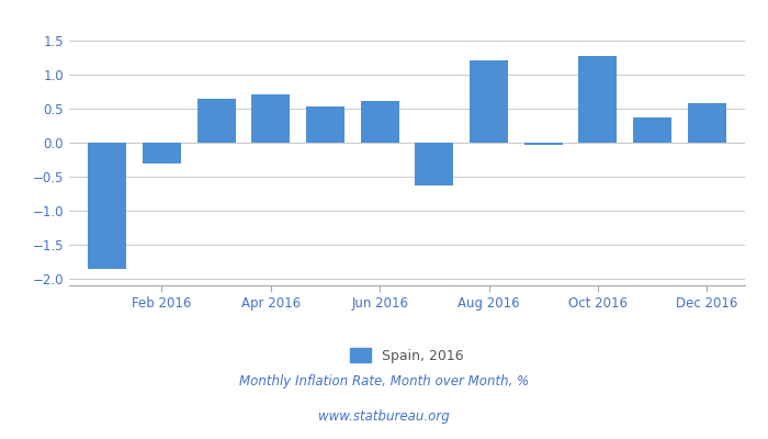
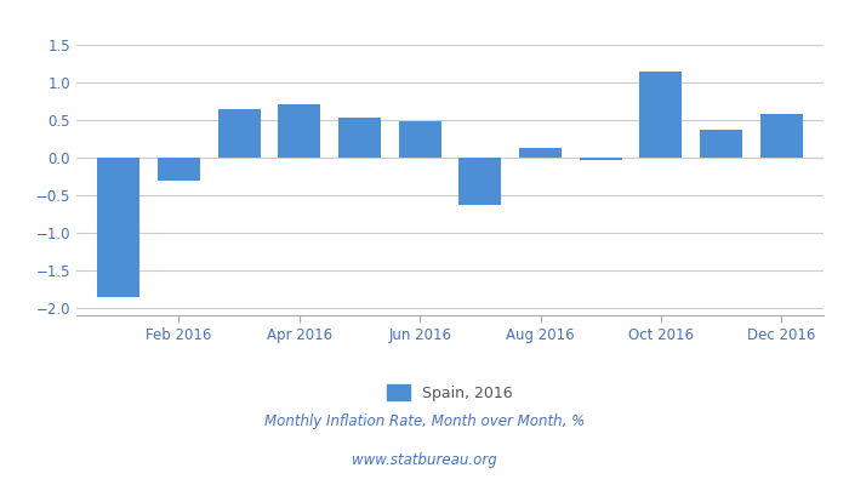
Jun 2016: 0.62 -> 0.48
Aug 2016: 1.22 -> 0.13
Oct 2016: 1.28 -> 1.15
